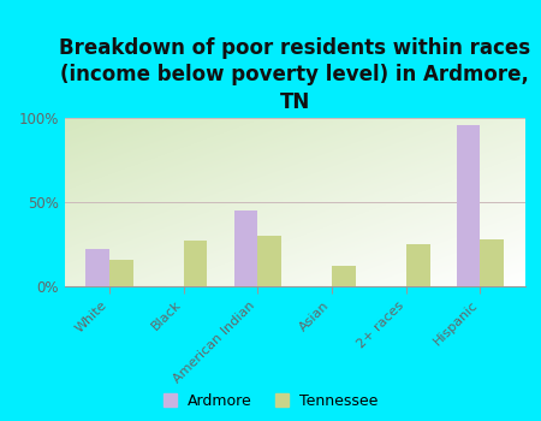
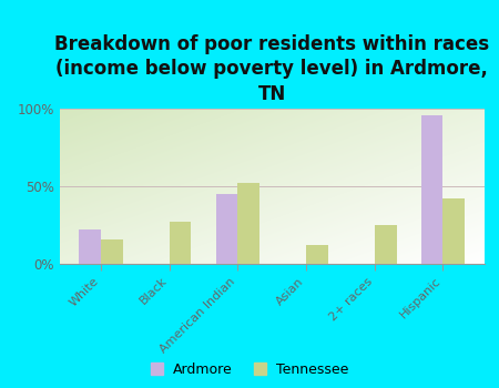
Tennessee/American Indian: 30% -> 52%
Tennessee/Hispanic: 28% -> 42%
